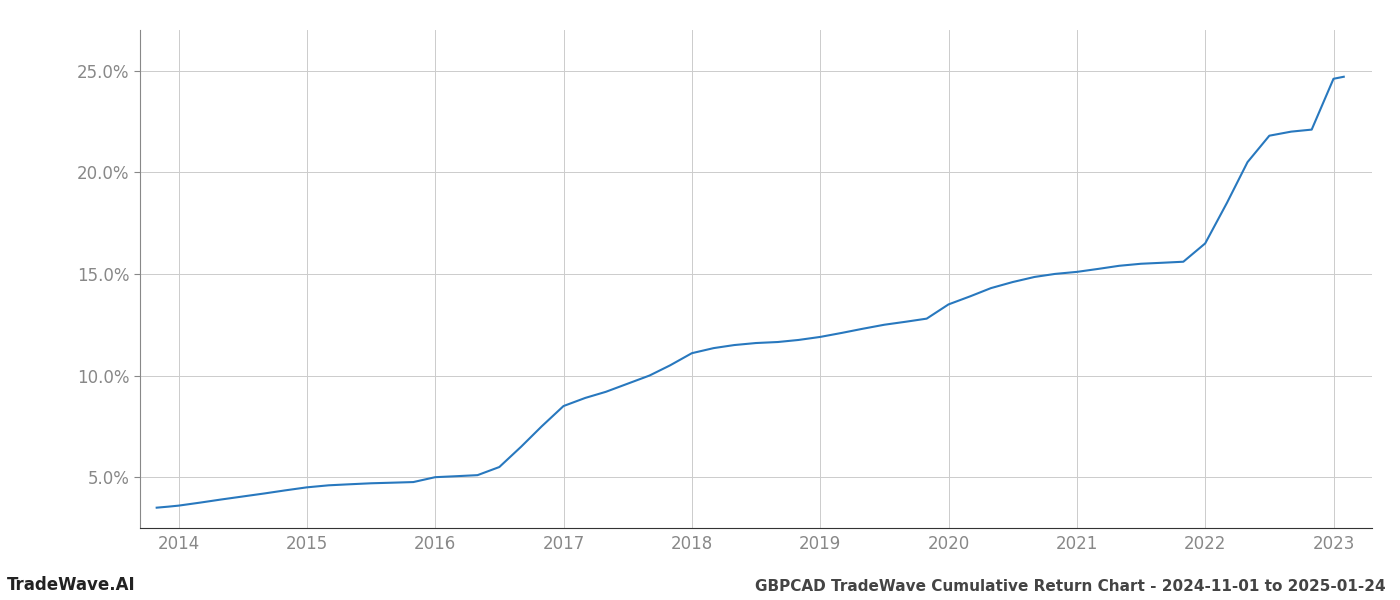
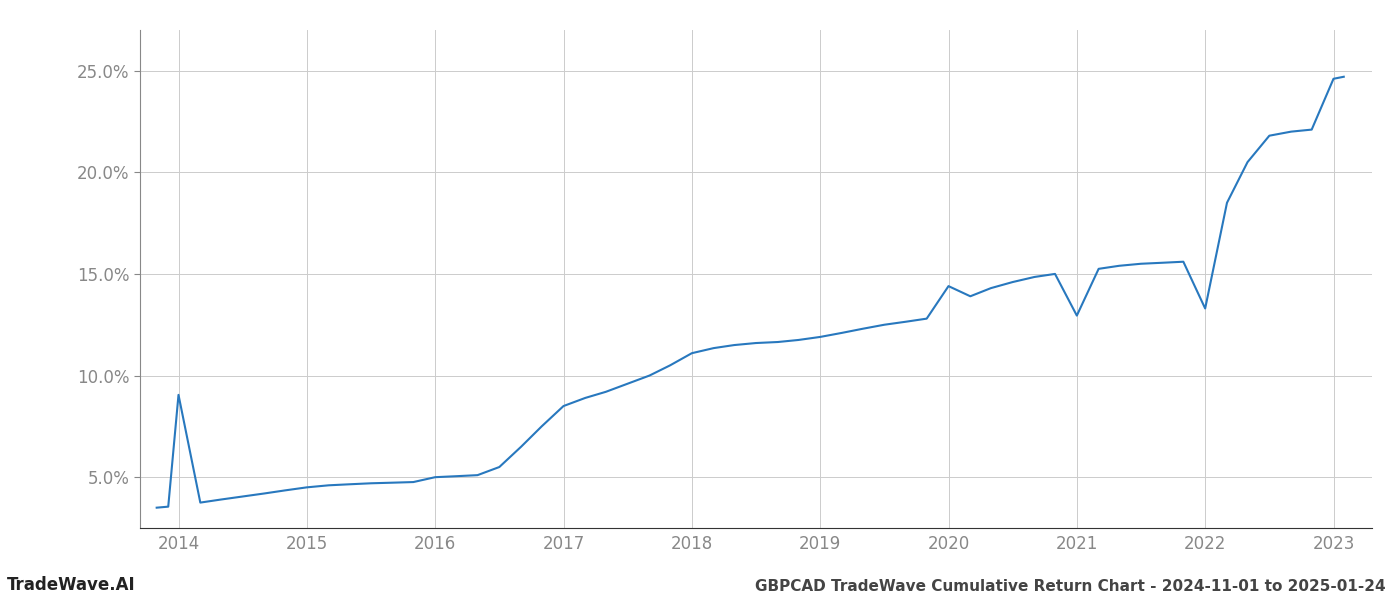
2014: 3.60% -> 9.05%
2020: 13.50% -> 14.40%
2021: 15.10% -> 12.95%
2022: 16.50% -> 13.30%
